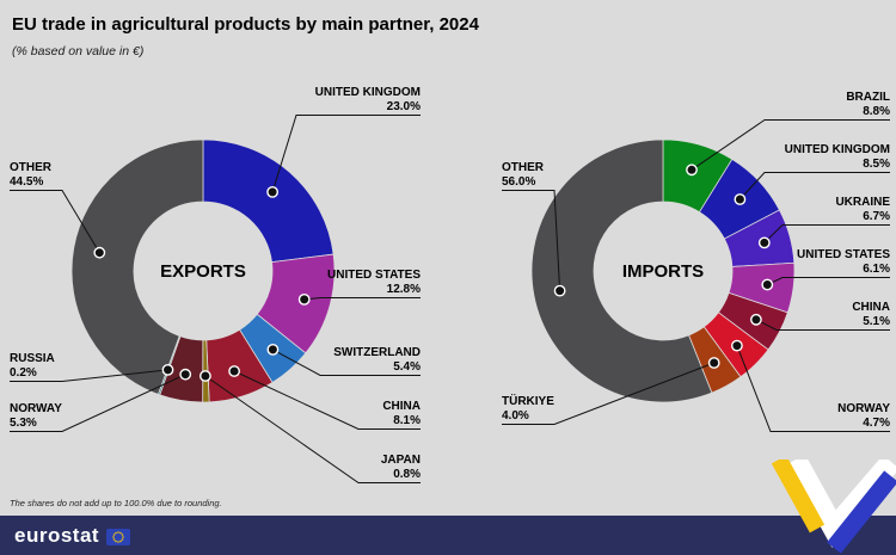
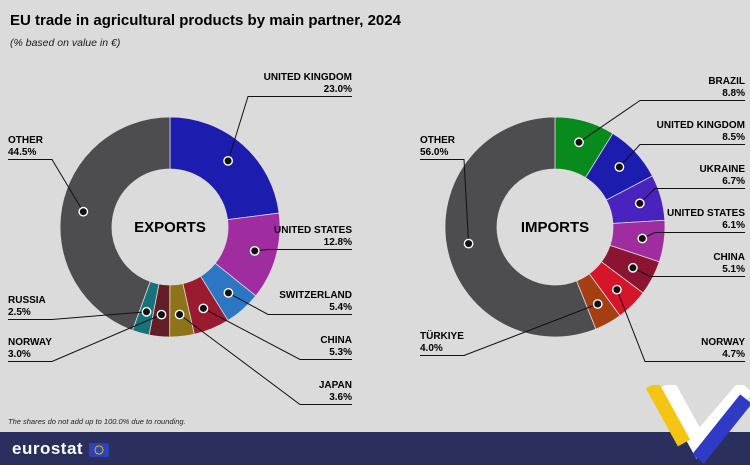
EXPORTS/CHINA: 8.1% -> 5.3%
EXPORTS/JAPAN: 0.8% -> 3.6%
EXPORTS/NORWAY: 5.3% -> 3.0%
EXPORTS/RUSSIA: 0.2% -> 2.5%
